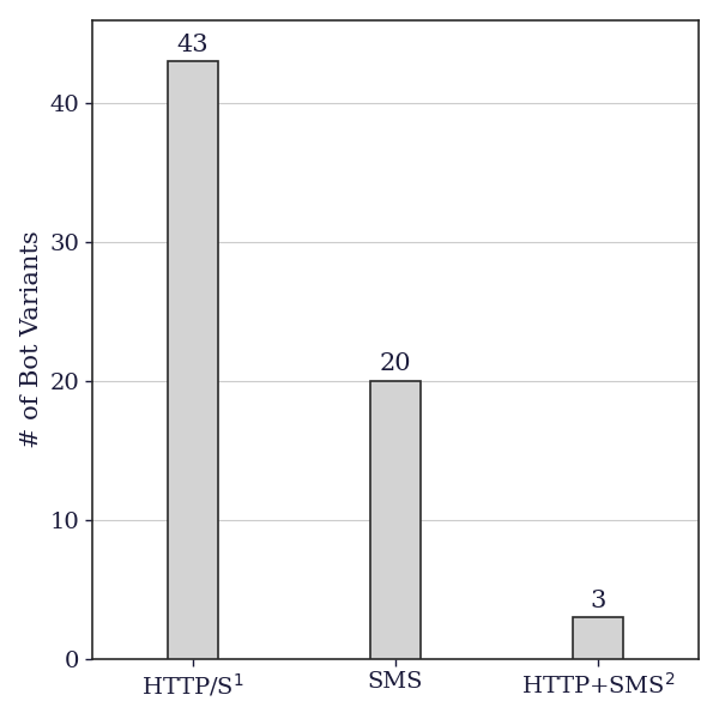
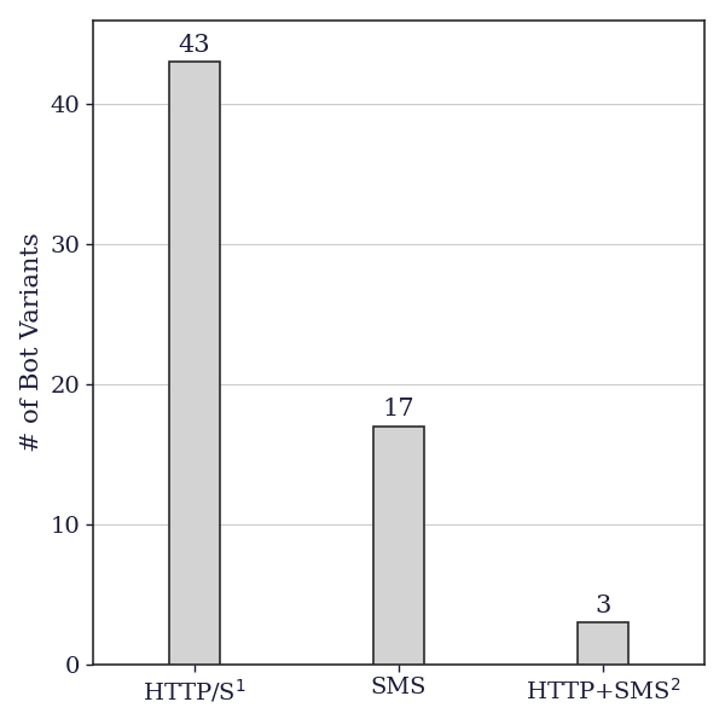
SMS: 20 -> 17
